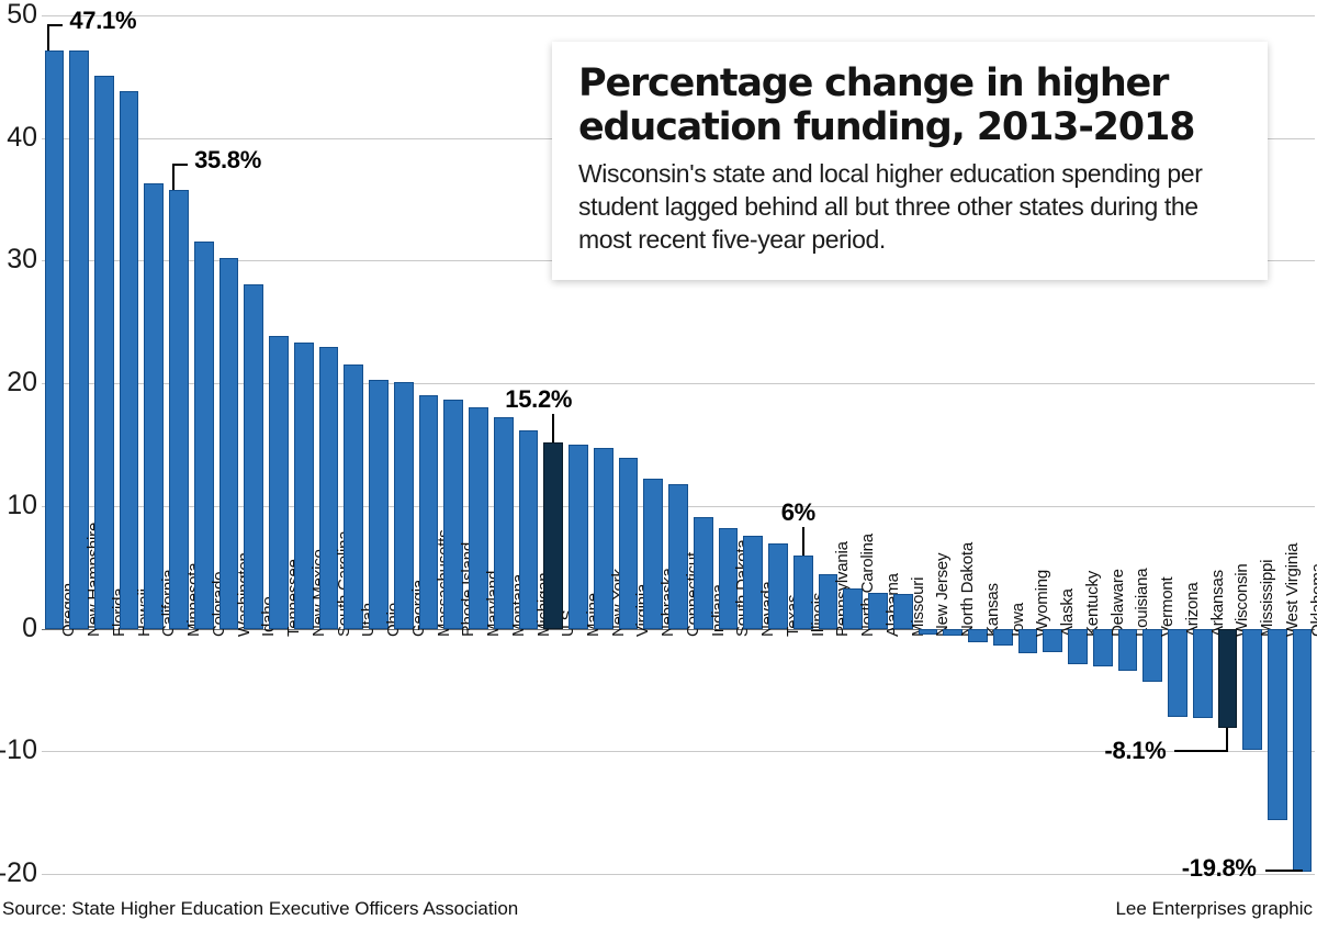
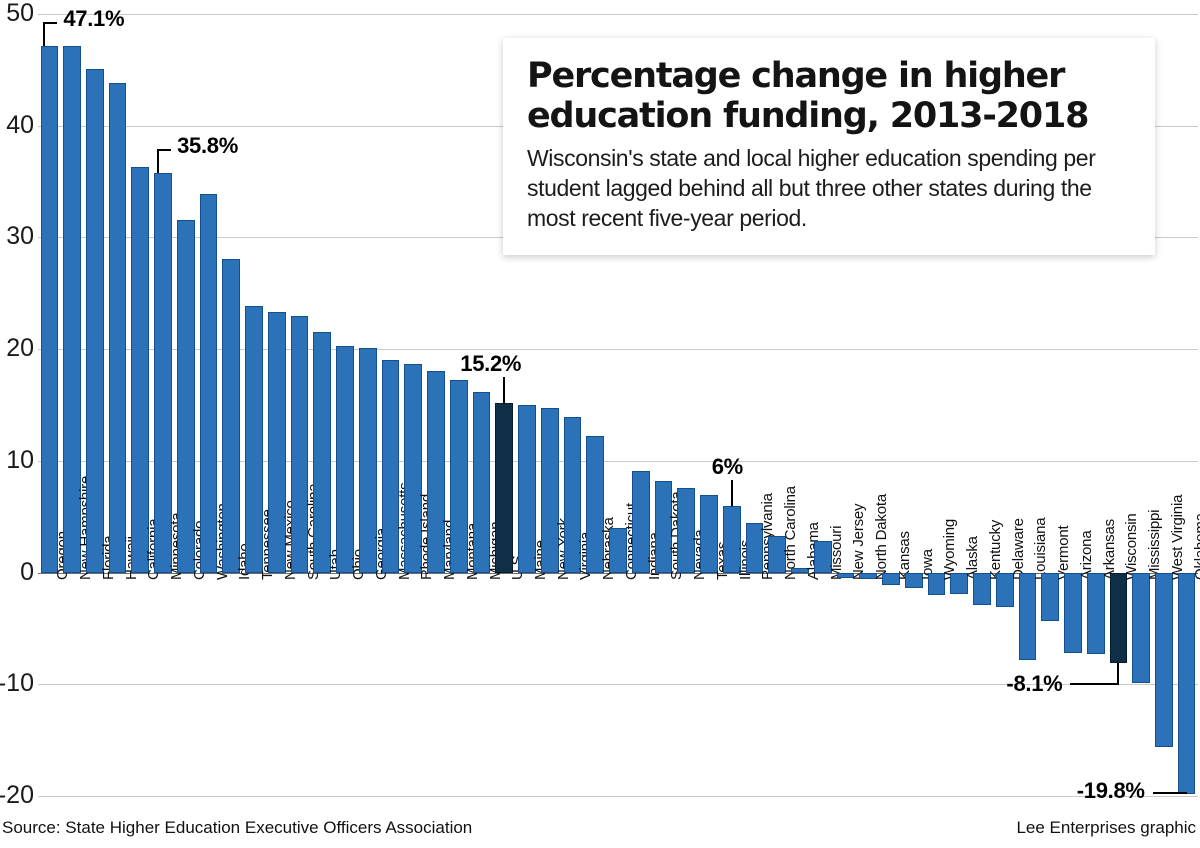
Washington: 30.2 -> 33.9
Connecticut: 11.8 -> 4.0
Alabama: 2.9 -> 0.4
Louisiana: -3.4 -> -7.8
